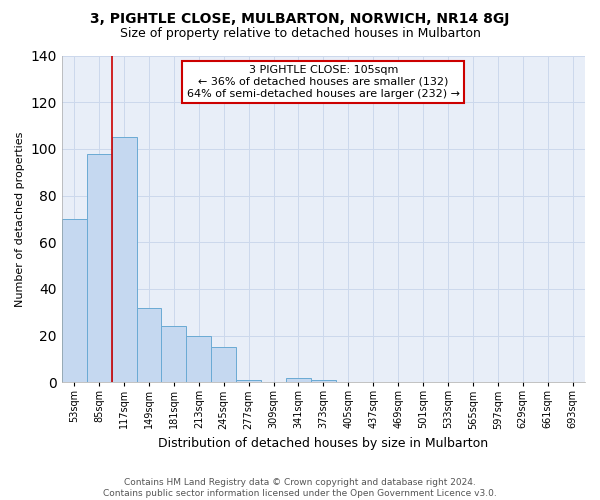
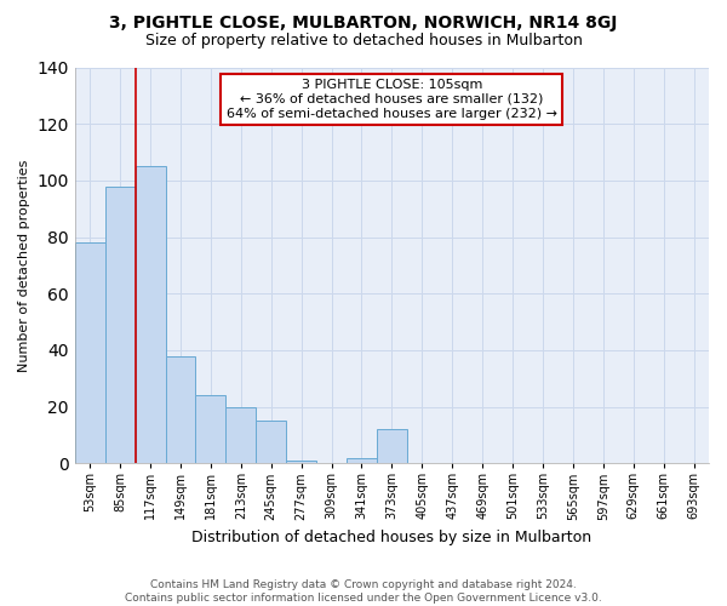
53sqm: 70 -> 78
149sqm: 32 -> 38
373sqm: 1 -> 12
